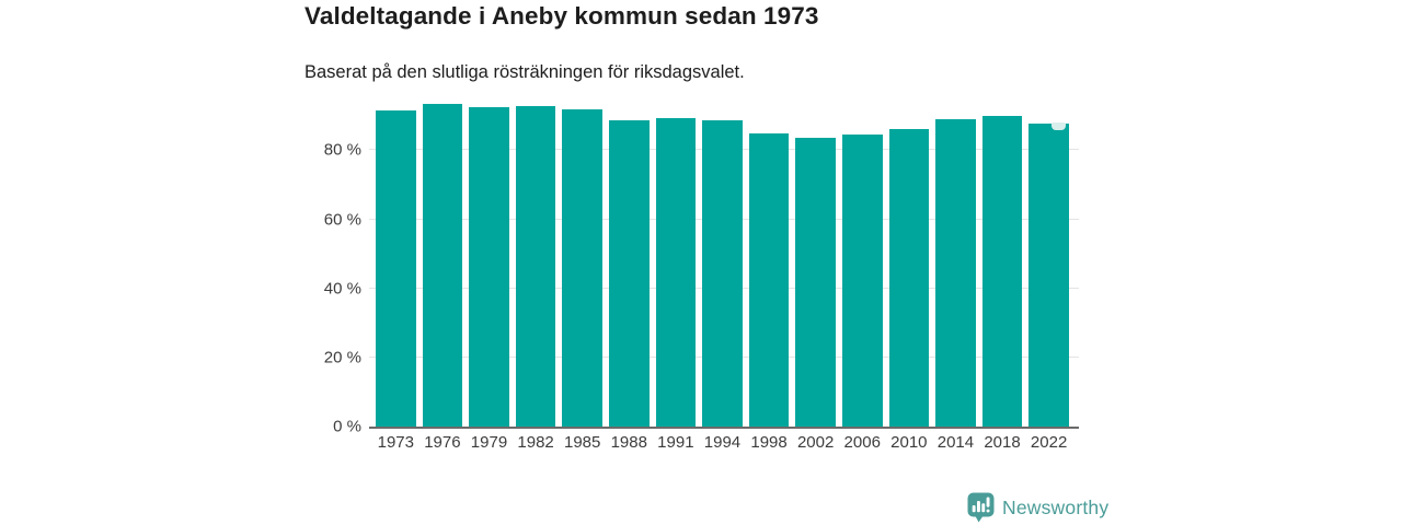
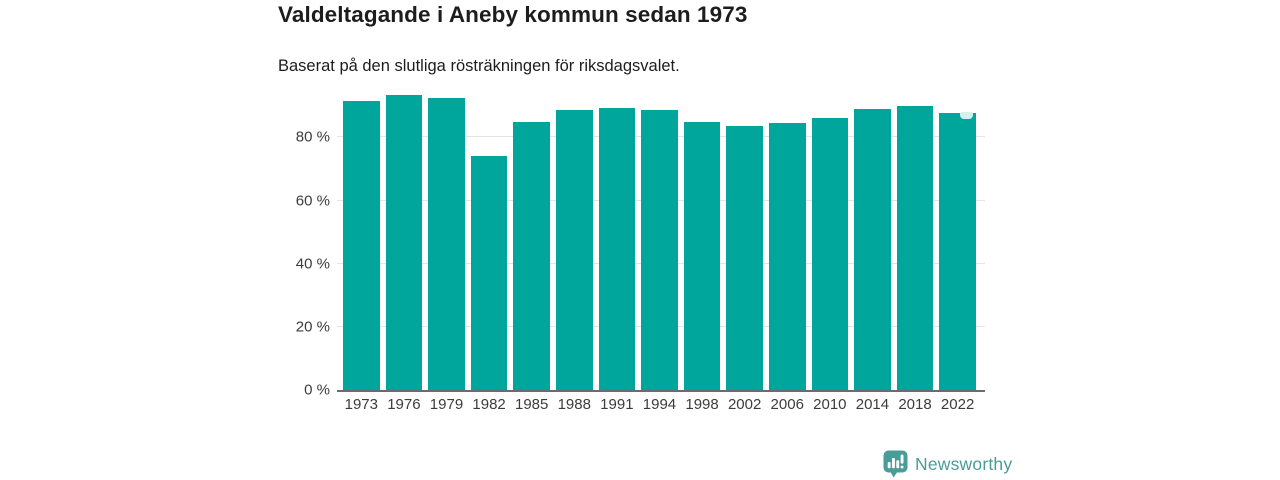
1982: 93% -> 74%
1985: 92% -> 85%
